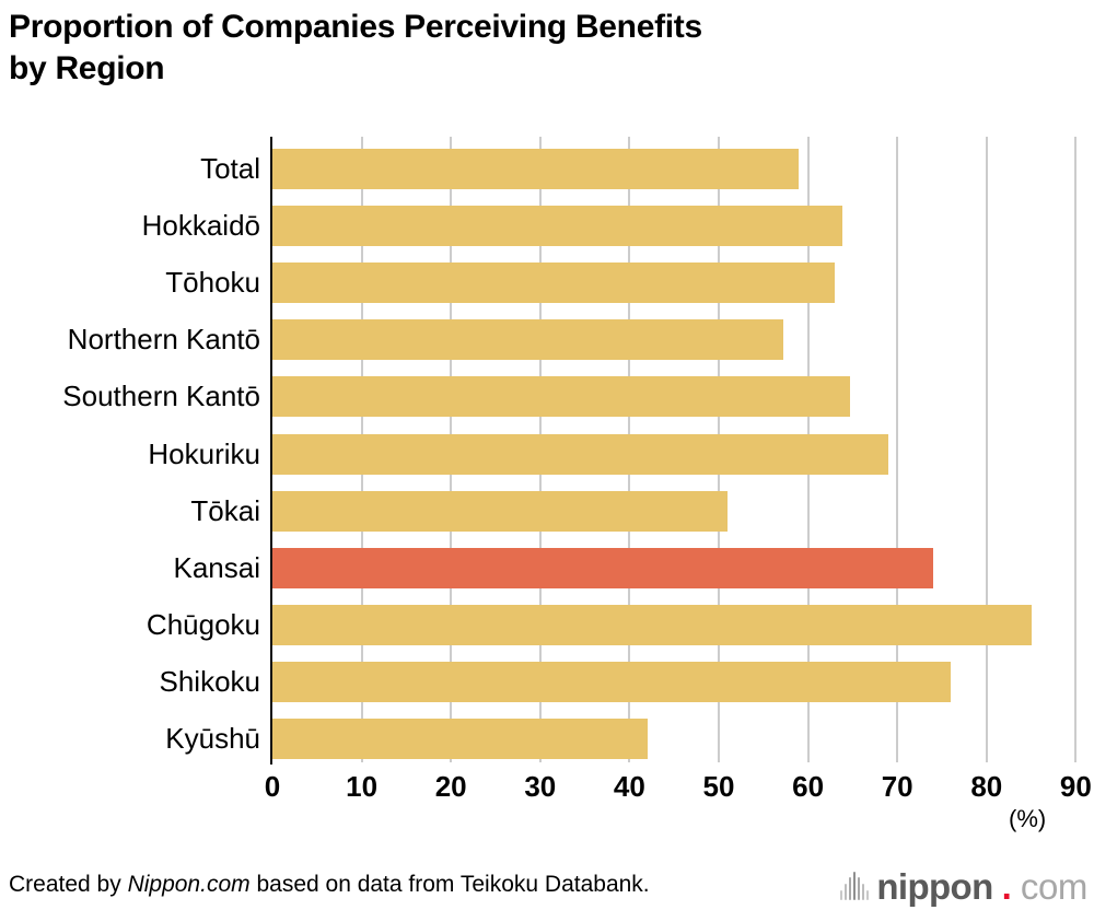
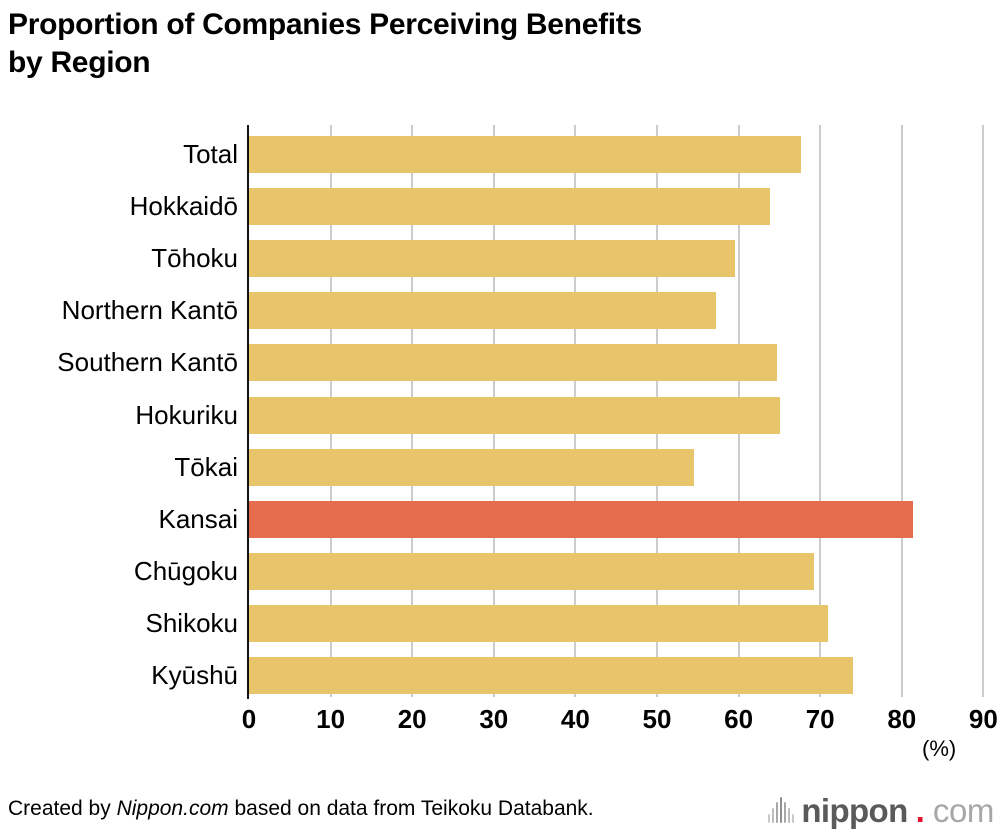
Total: 59 -> 68
Tōhoku: 63 -> 60
Hokuriku: 69 -> 65
Tōkai: 51 -> 54
Kansai: 74 -> 81
Chūgoku: 85 -> 69
Shikoku: 76 -> 71
Kyūshū: 42 -> 74
